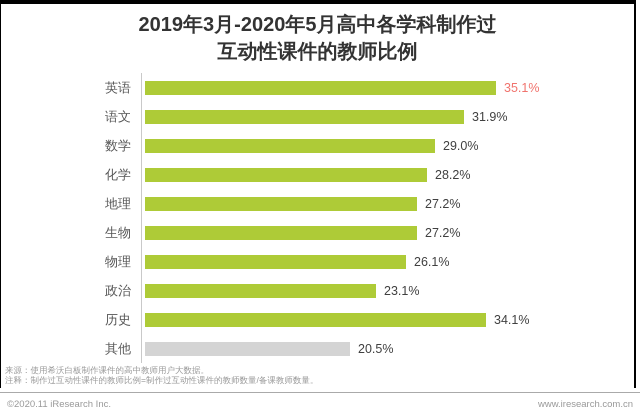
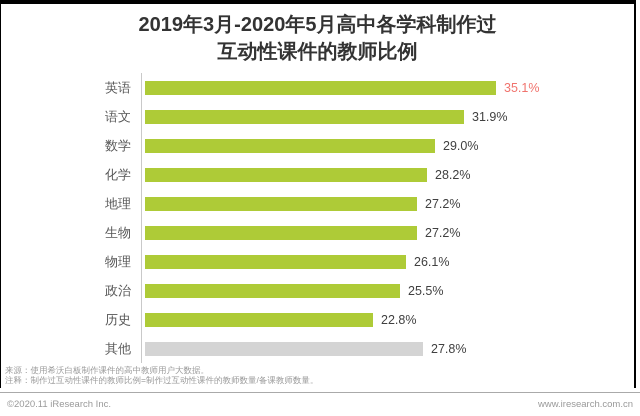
政治: 23.1% -> 25.5%
历史: 34.1% -> 22.8%
其他: 20.5% -> 27.8%
